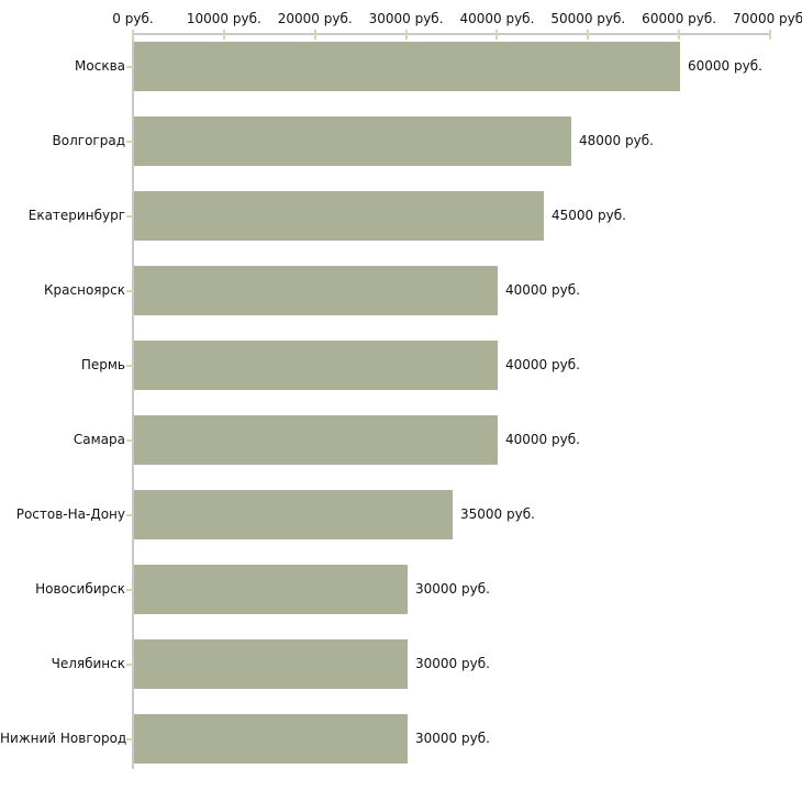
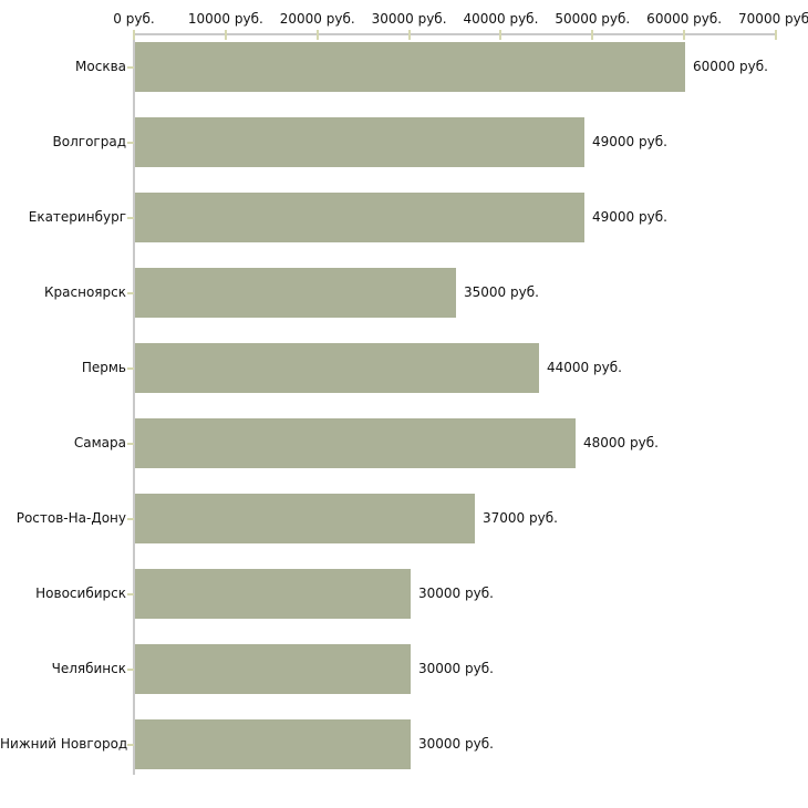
Волгоград: 48000 -> 49000
Екатеринбург: 45000 -> 49000
Красноярск: 40000 -> 35000
Пермь: 40000 -> 44000
Самара: 40000 -> 48000
Ростов-На-Дону: 35000 -> 37000
